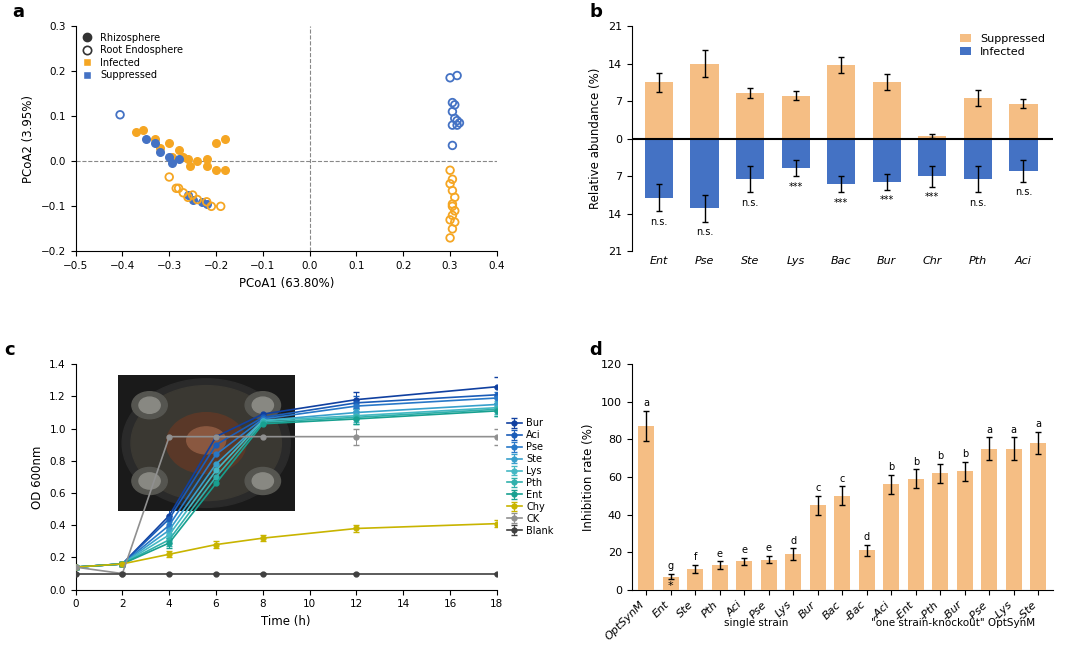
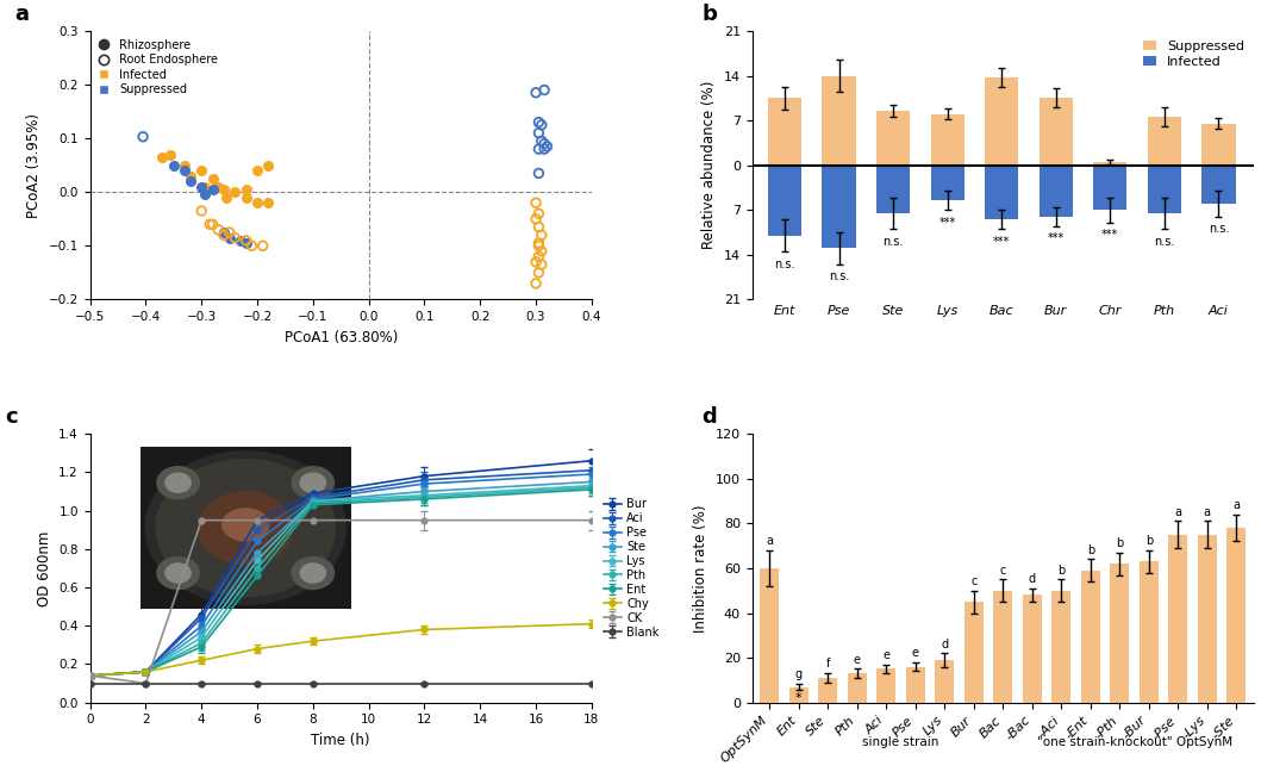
OptSynM: 87 -> 60
-Bac: 21 -> 48
-Aci: 56 -> 50
